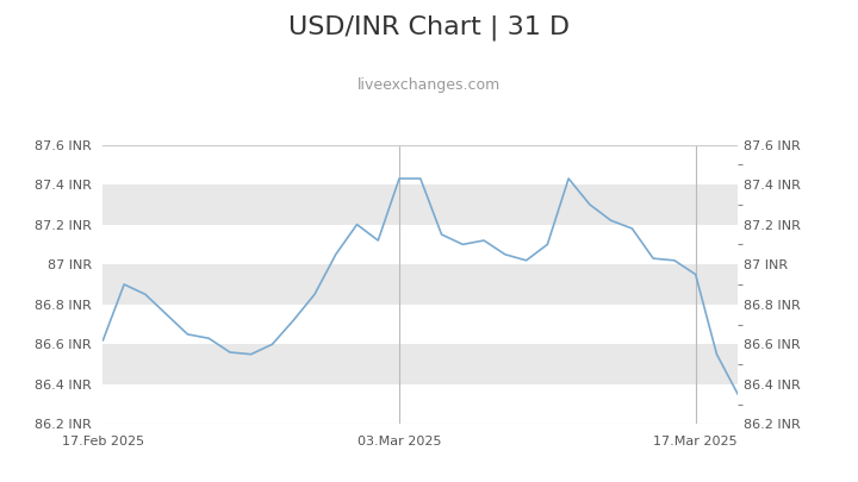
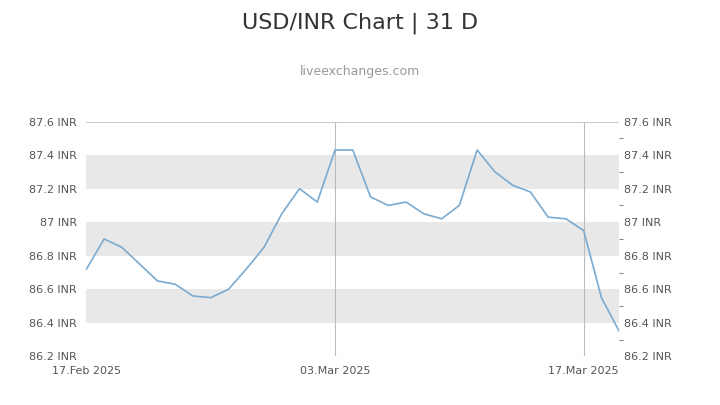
17.Feb 2025: 86.62 INR -> 86.72 INR
